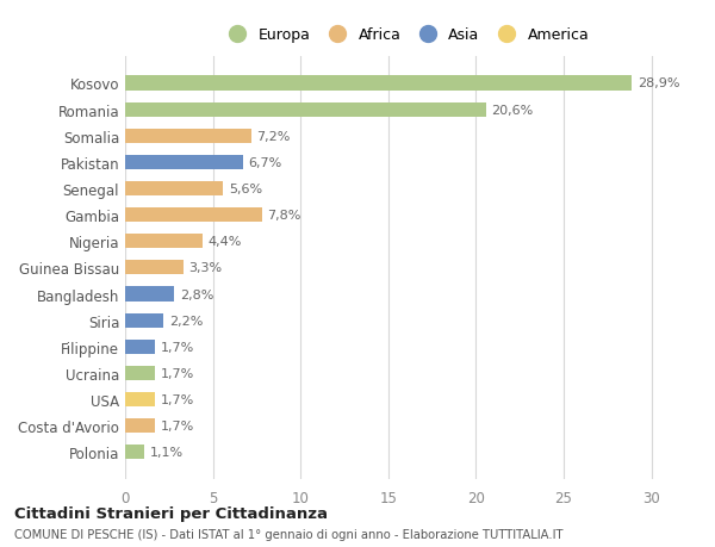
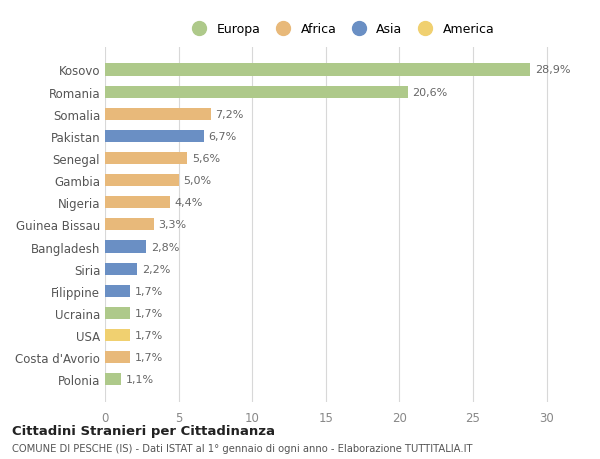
Gambia: 7,8% -> 5,0%
